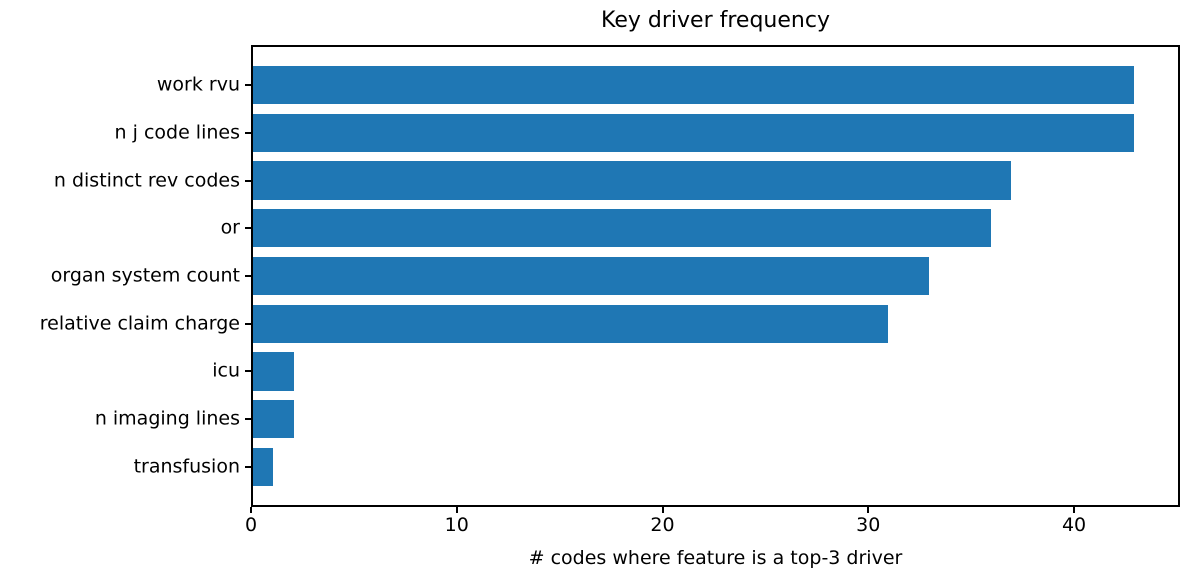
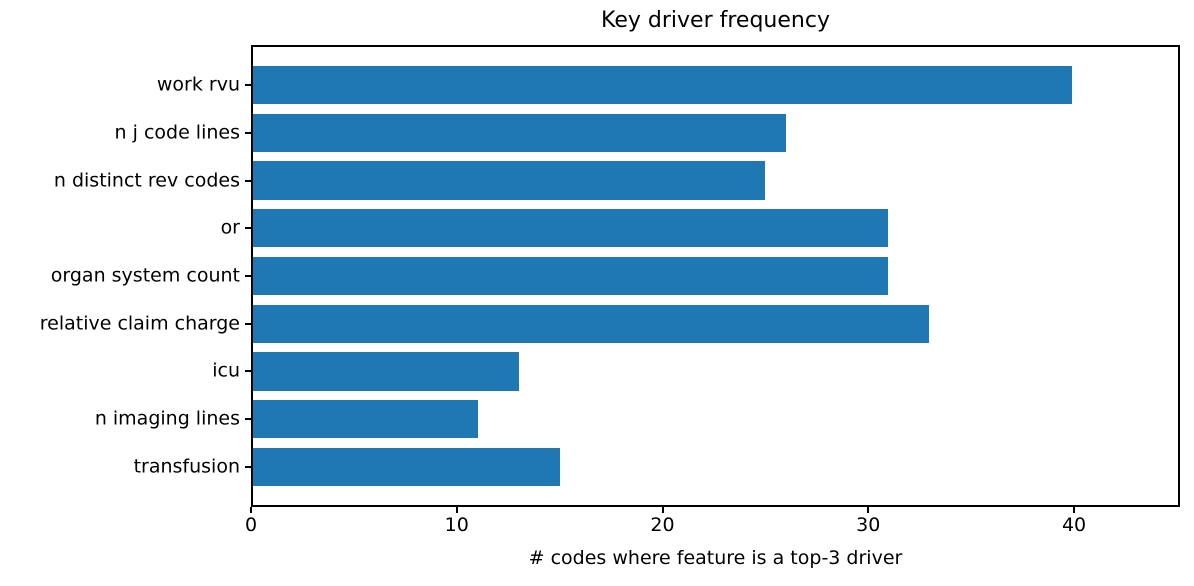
work rvu: 43 -> 40
n j code lines: 43 -> 26
n distinct rev codes: 37 -> 25
or: 36 -> 31
organ system count: 33 -> 31
relative claim charge: 31 -> 33
icu: 2 -> 13
n imaging lines: 2 -> 11
transfusion: 1 -> 15
